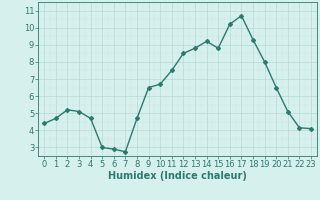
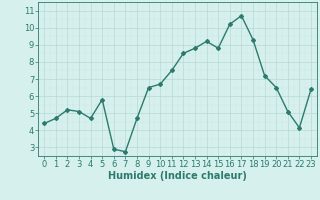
5: 3.0 -> 5.8
19: 8.0 -> 7.2
23: 4.1 -> 6.4
